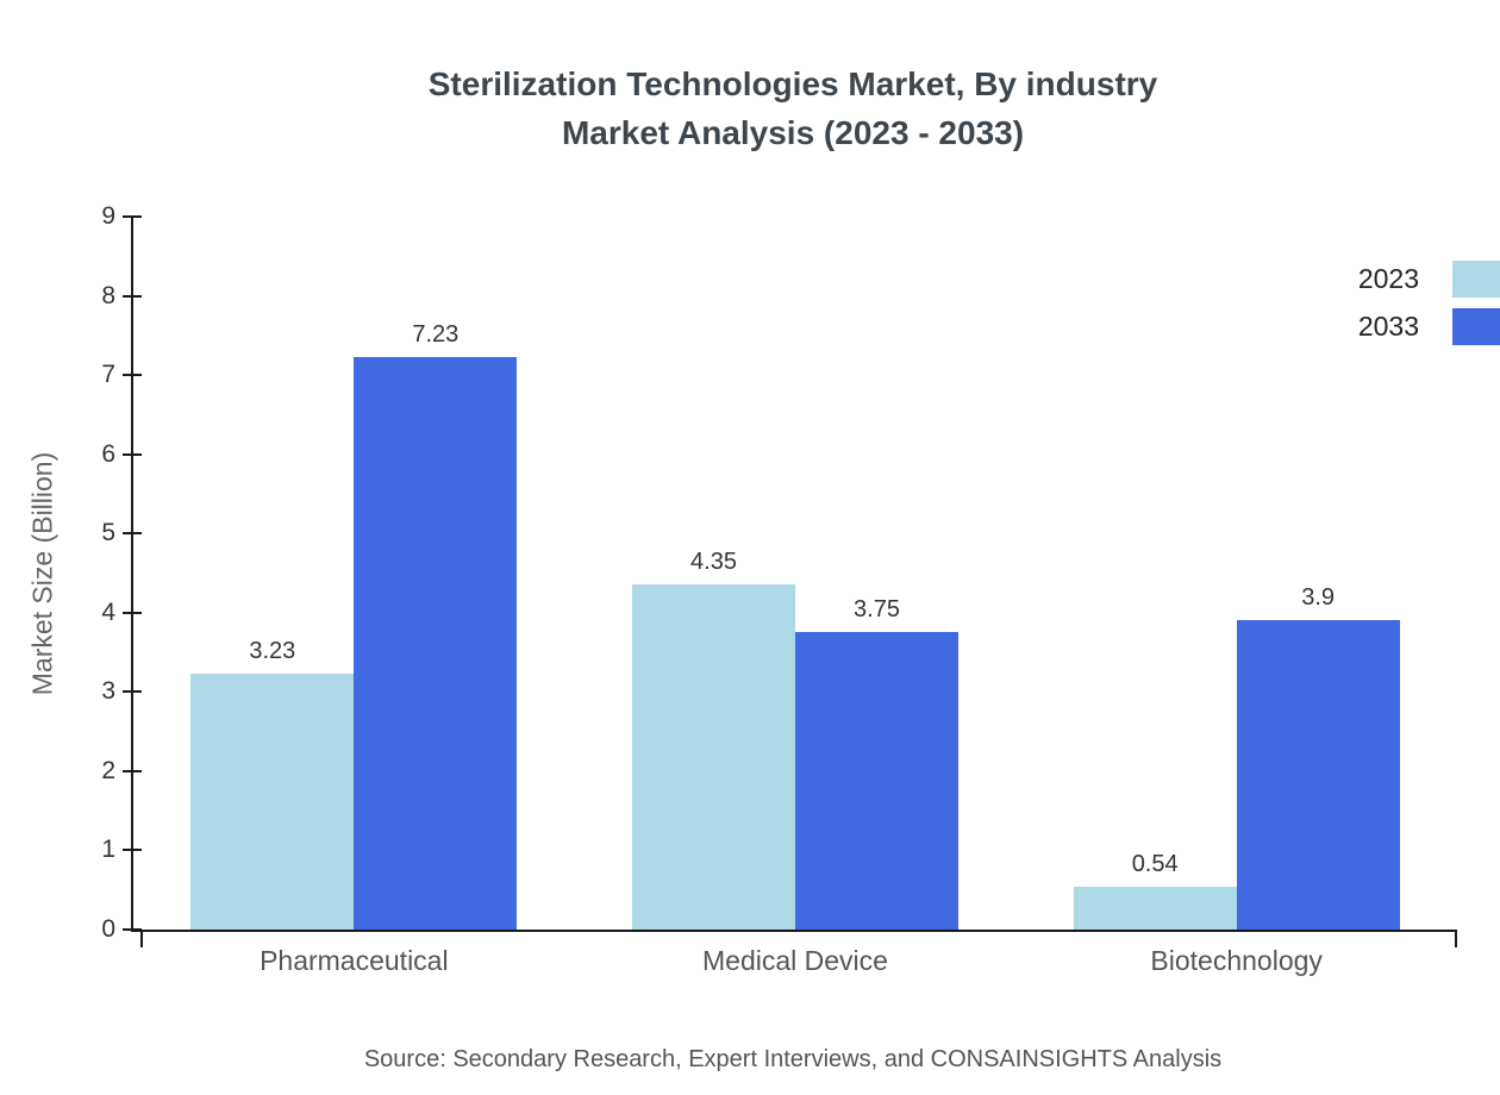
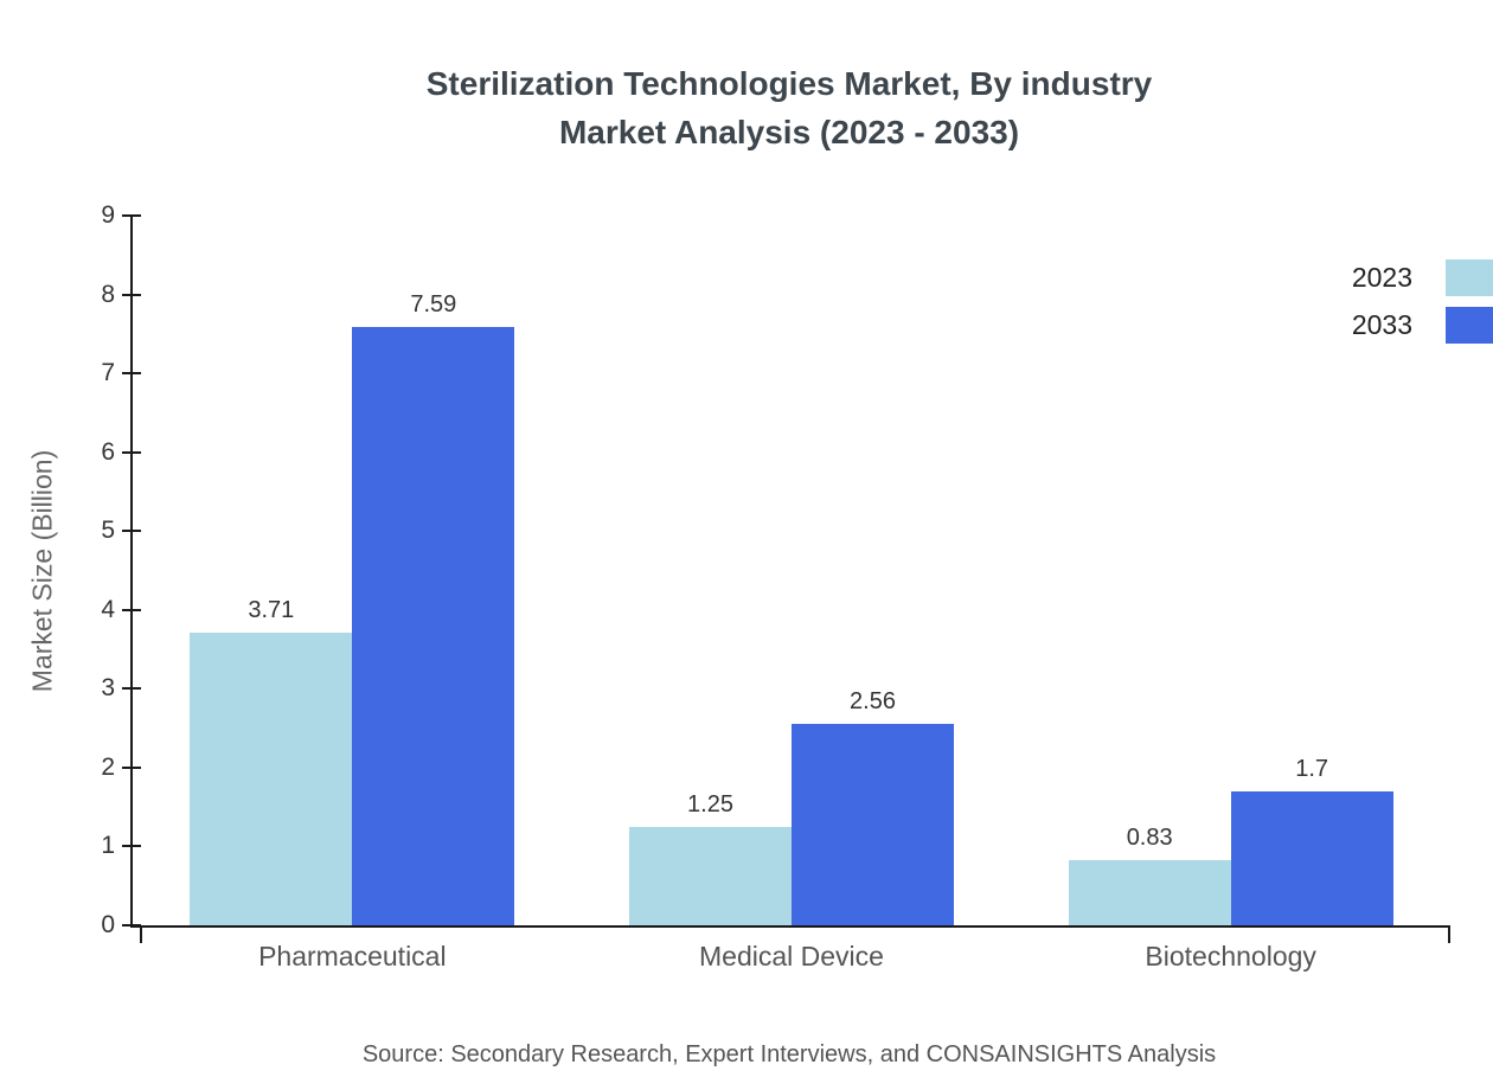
2023/Pharmaceutical: 3.23 -> 3.71
2033/Pharmaceutical: 7.23 -> 7.59
2023/Medical Device: 4.35 -> 1.25
2033/Medical Device: 3.75 -> 2.56
2023/Biotechnology: 0.54 -> 0.83
2033/Biotechnology: 3.9 -> 1.7
